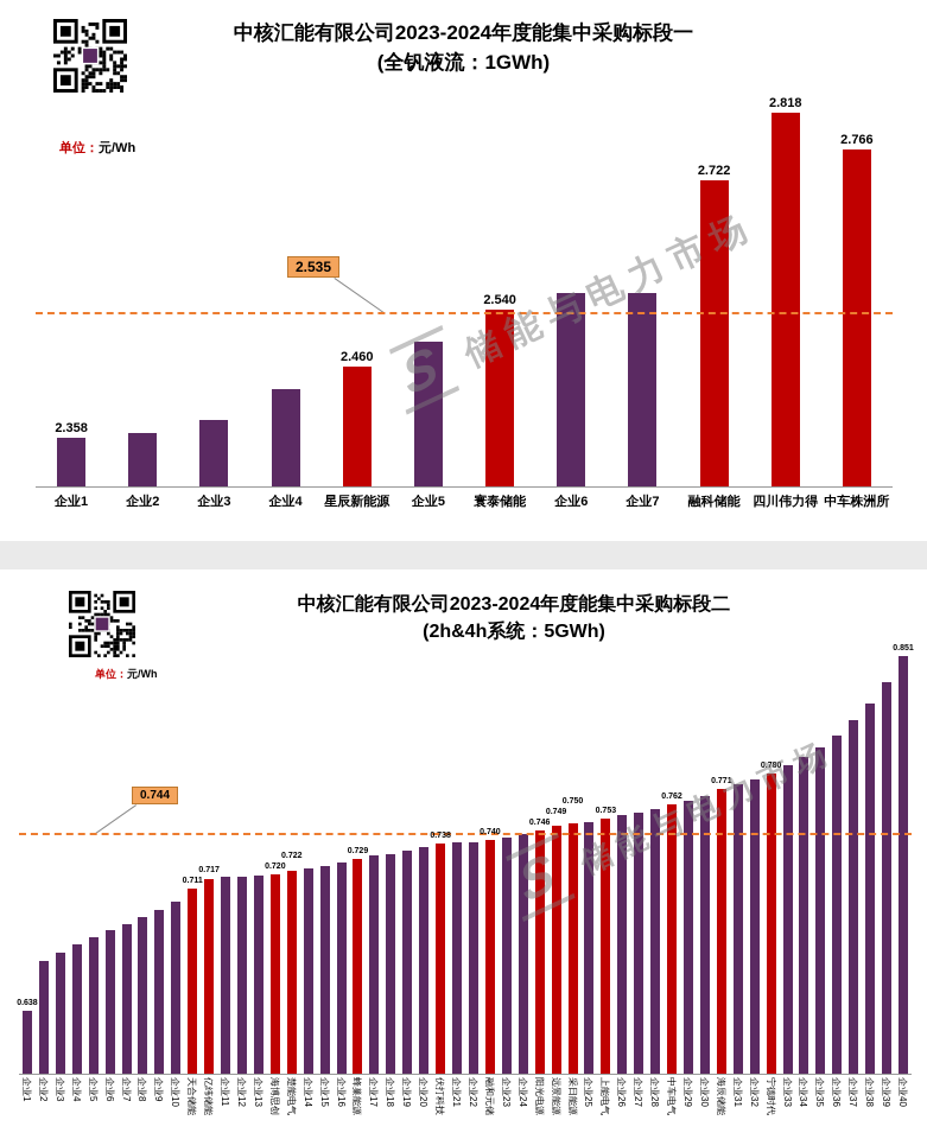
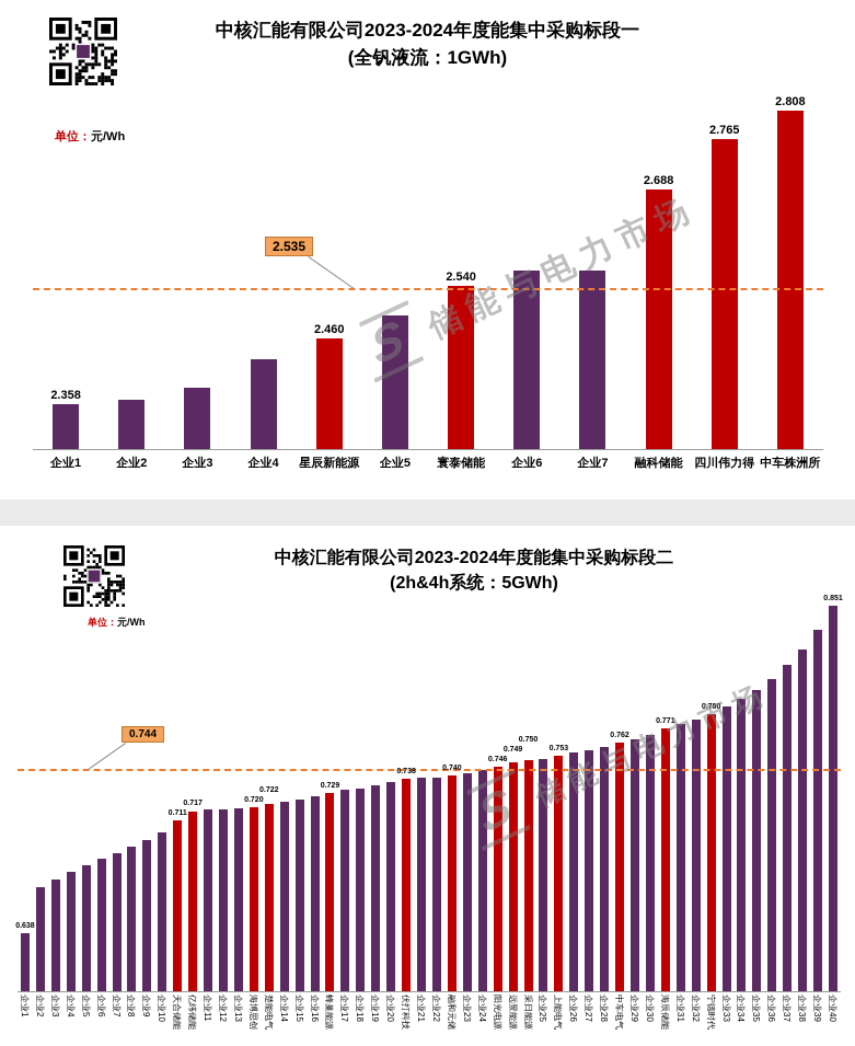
中核汇能有限公司2023-2024年度能集中采购标段一/融科储能: 2.722 -> 2.688
中核汇能有限公司2023-2024年度能集中采购标段一/四川伟力得: 2.818 -> 2.765
中核汇能有限公司2023-2024年度能集中采购标段一/中车株洲所: 2.766 -> 2.808
